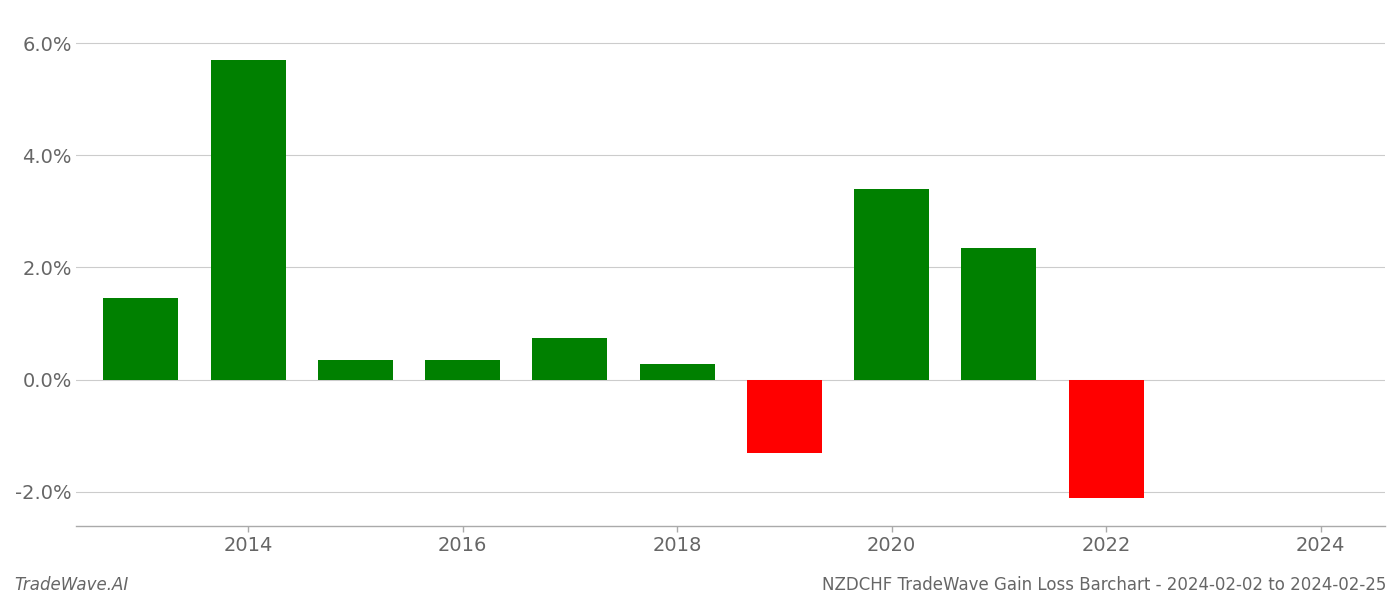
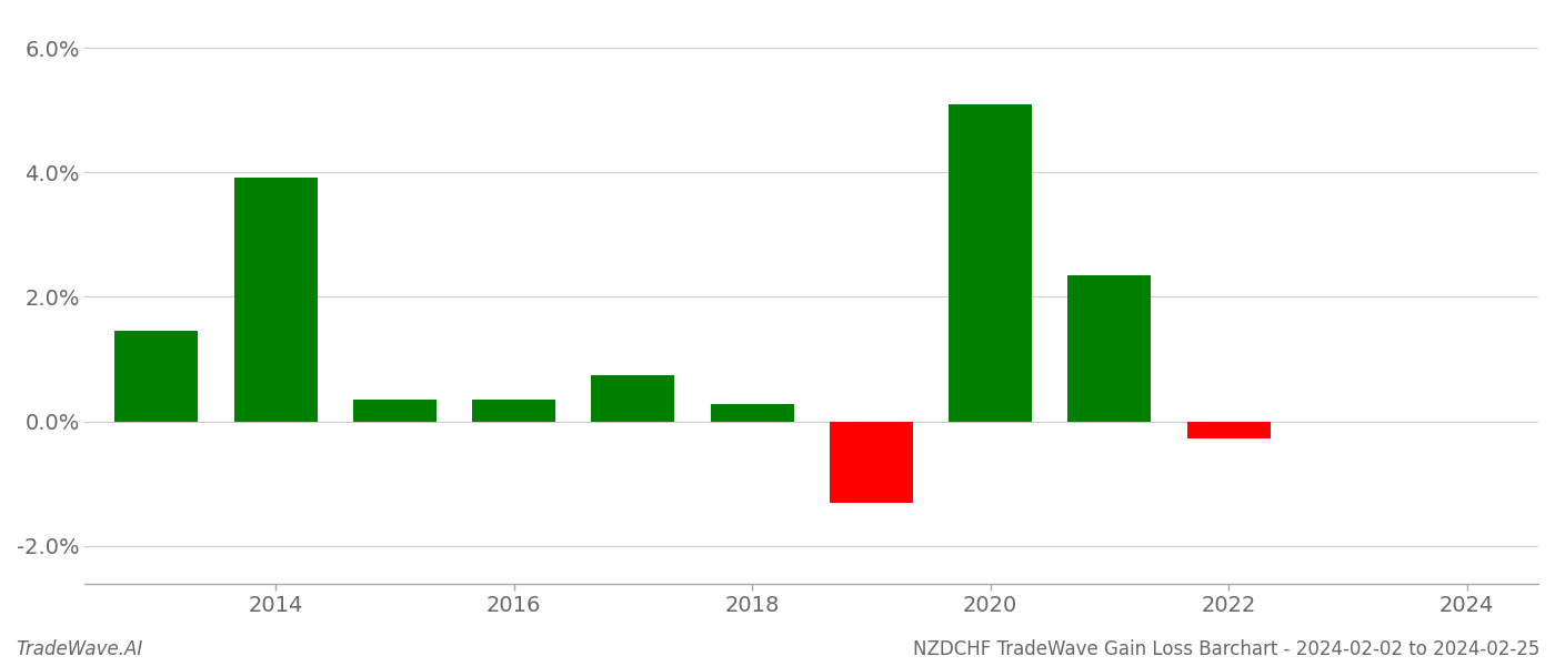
2014: 5.70% -> 3.92%
2020: 3.40% -> 5.10%
2022: -2.10% -> -0.28%
